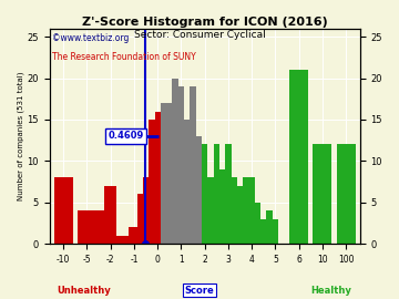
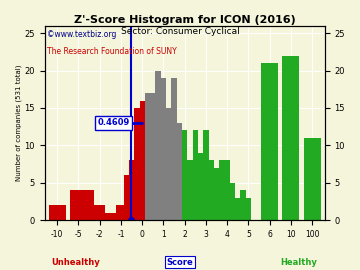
-10: 8 -> 2
-2: 7 -> 2
10: 12 -> 22
100: 12 -> 11
